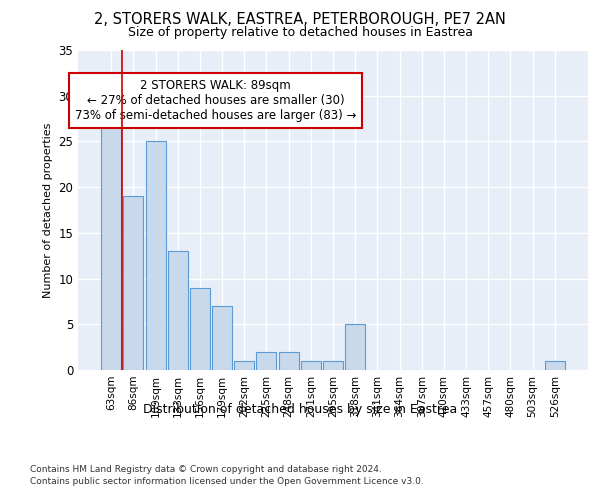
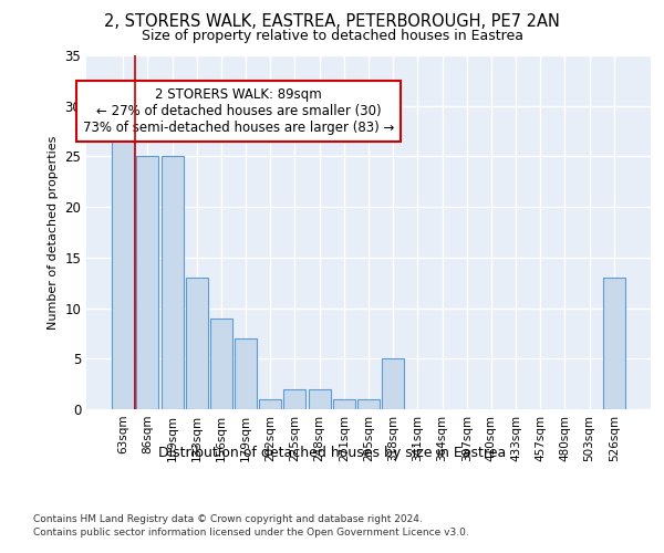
86sqm: 19 -> 25
526sqm: 1 -> 13
